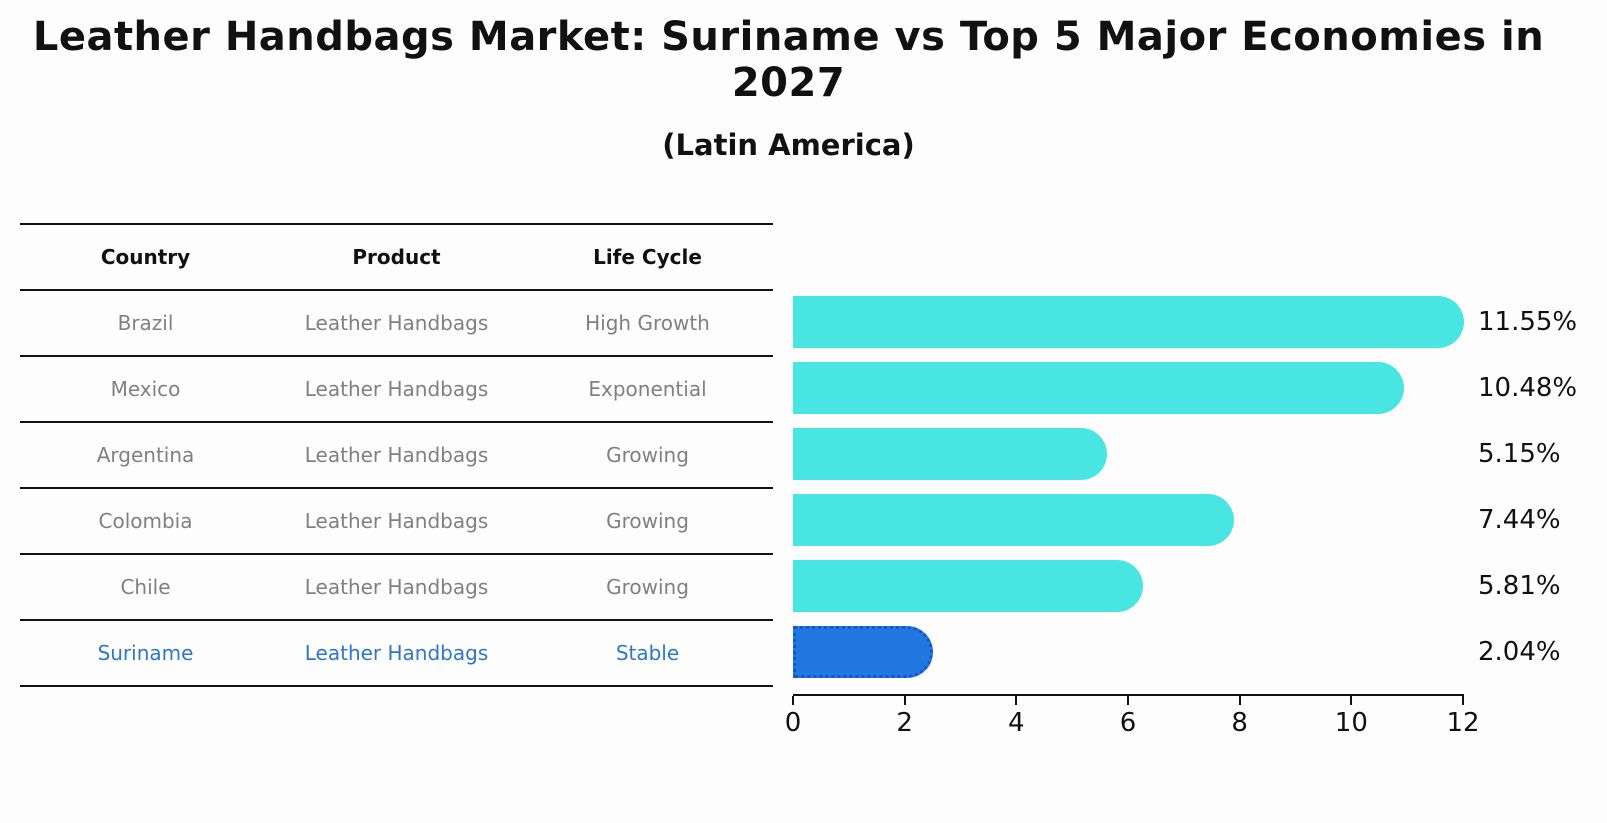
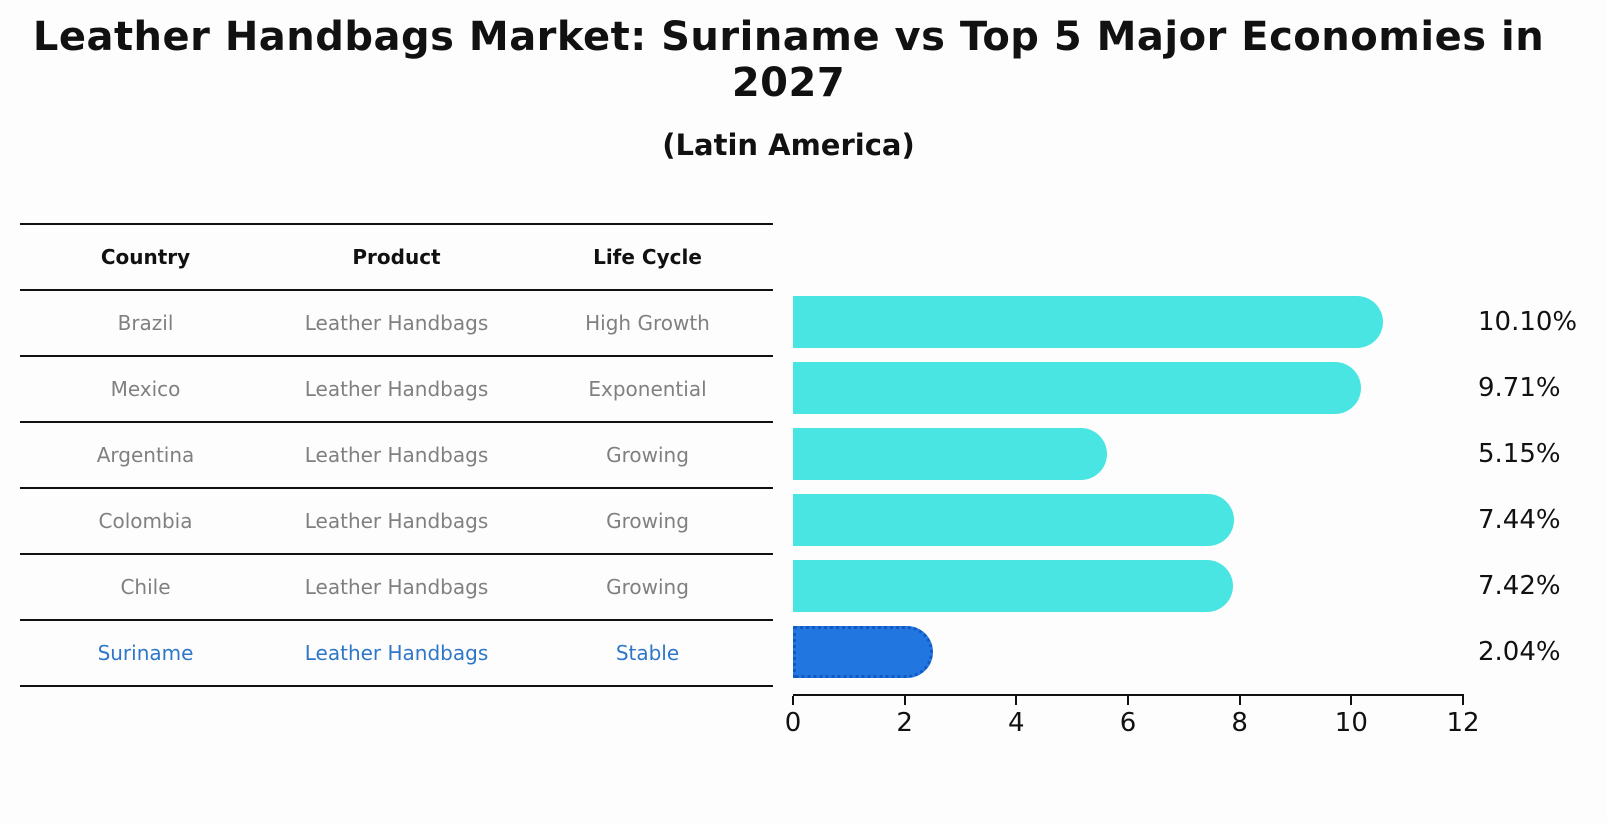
Brazil: 11.55% -> 10.10%
Mexico: 10.48% -> 9.71%
Chile: 5.81% -> 7.42%
